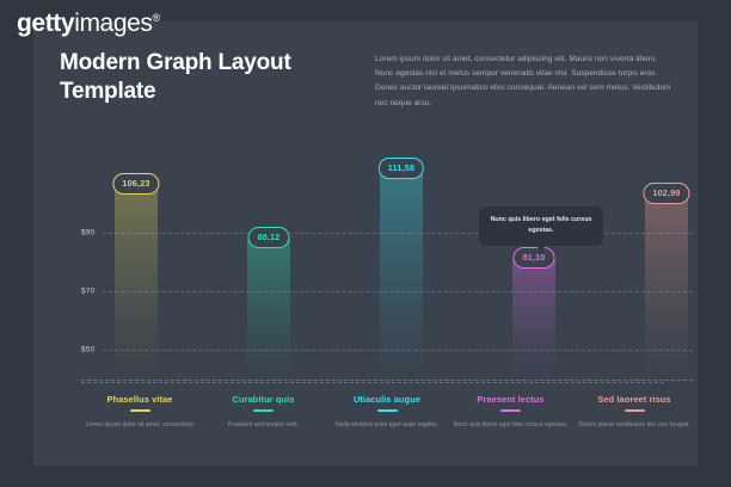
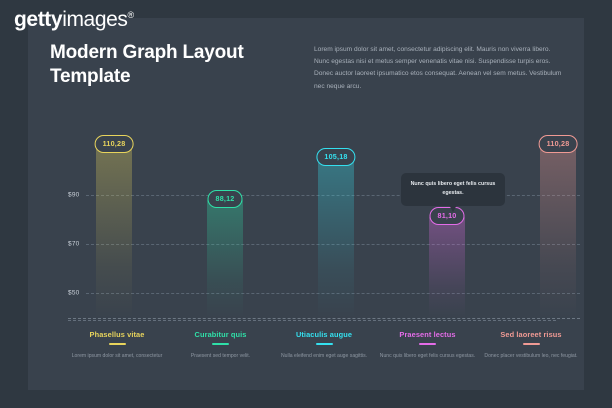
Phasellus vitae: 106,23 -> 110,28
Utiaculis augue: 111,58 -> 105,18
Sed laoreet risus: 102,99 -> 110,28
